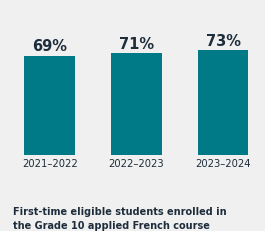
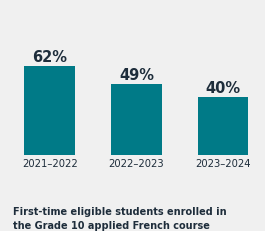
2021–2022: 69% -> 62%
2022–2023: 71% -> 49%
2023–2024: 73% -> 40%
